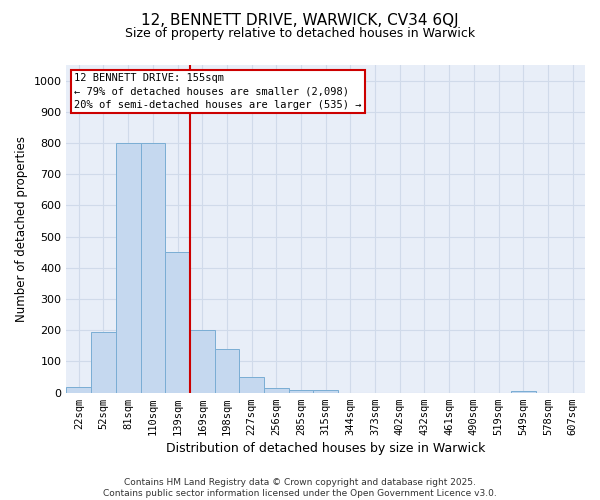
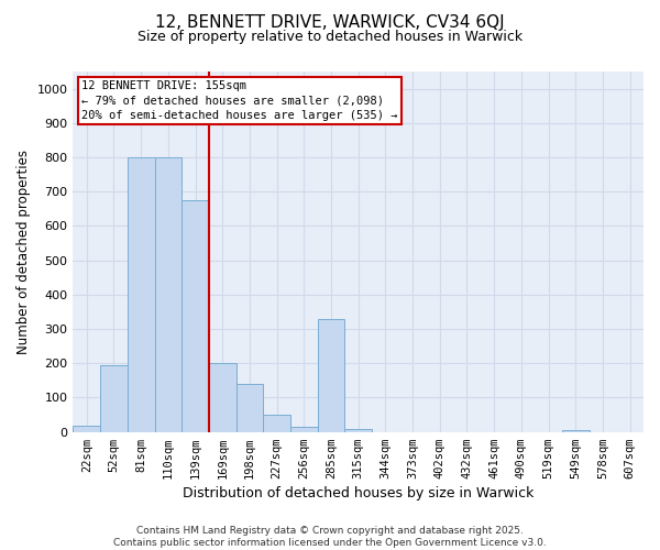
139sqm: 450 -> 675
285sqm: 10 -> 330
